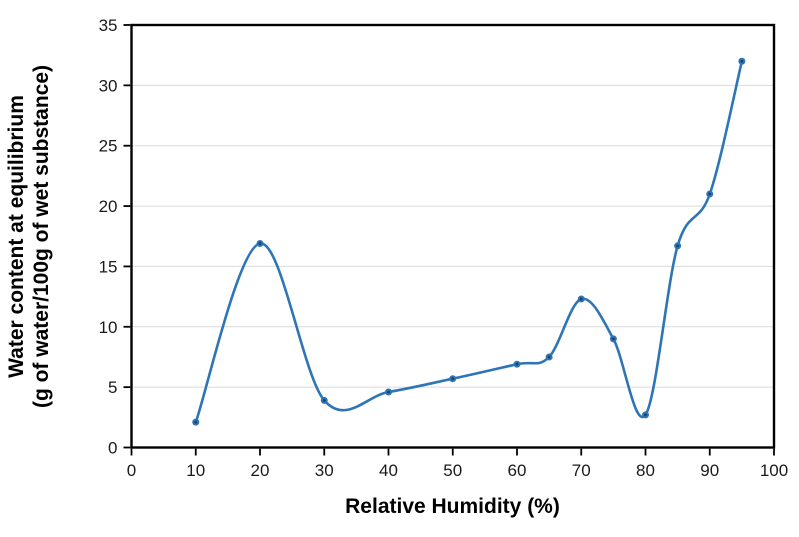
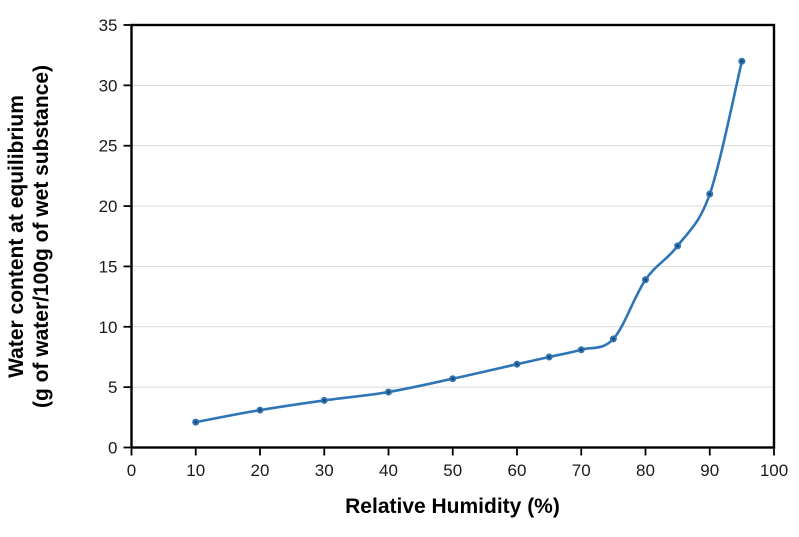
20: 16.9 -> 3.1
70: 12.3 -> 8.1
80: 2.7 -> 13.9
